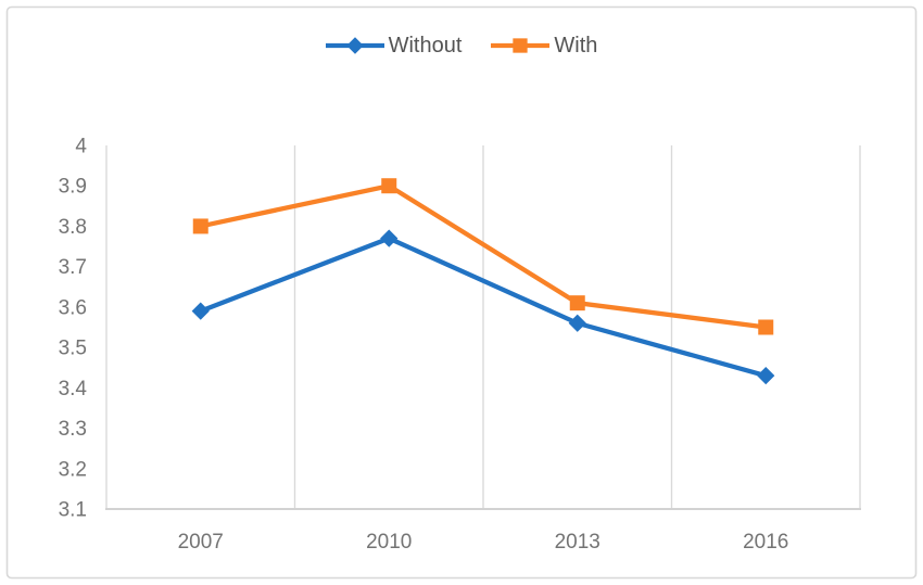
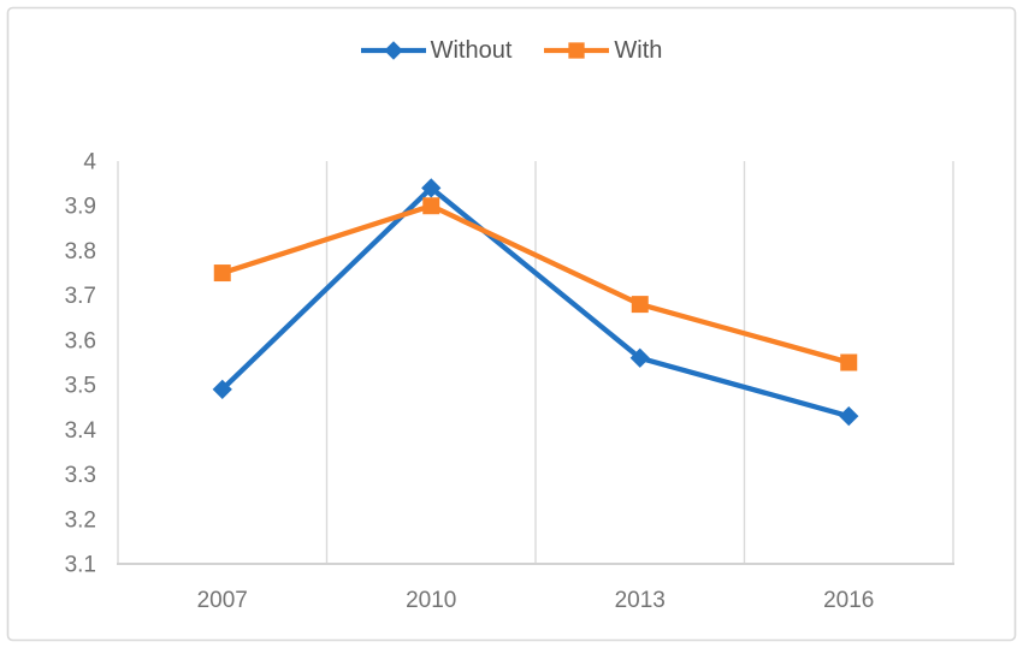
Without/2007: 3.59 -> 3.49
With/2007: 3.80 -> 3.75
Without/2010: 3.77 -> 3.94
With/2013: 3.61 -> 3.68
